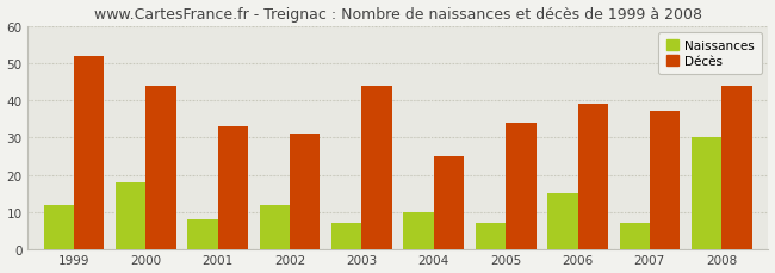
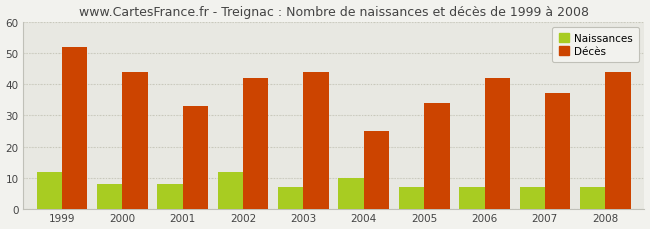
Naissances/2000: 18 -> 8
Décès/2002: 31 -> 42
Naissances/2006: 15 -> 7
Décès/2006: 39 -> 42
Naissances/2008: 30 -> 7
